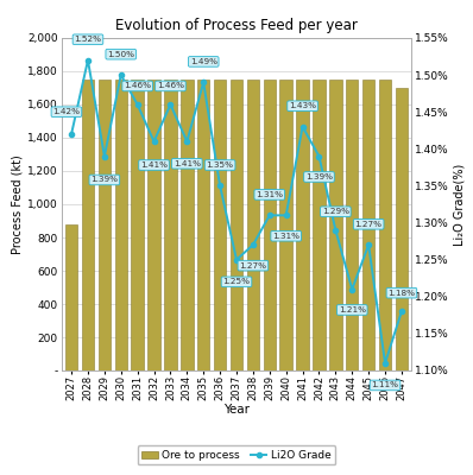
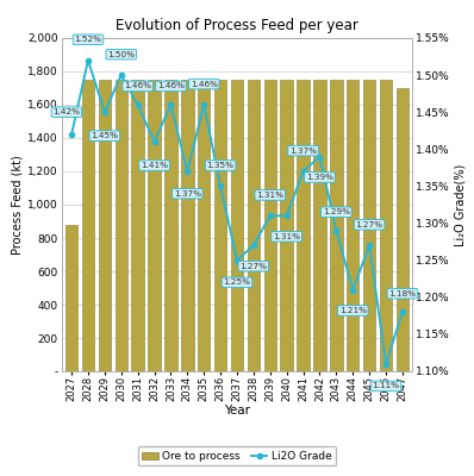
Li2O Grade/2029: 1.39% -> 1.45%
Li2O Grade/2034: 1.41% -> 1.37%
Li2O Grade/2035: 1.49% -> 1.46%
Li2O Grade/2041: 1.43% -> 1.37%
